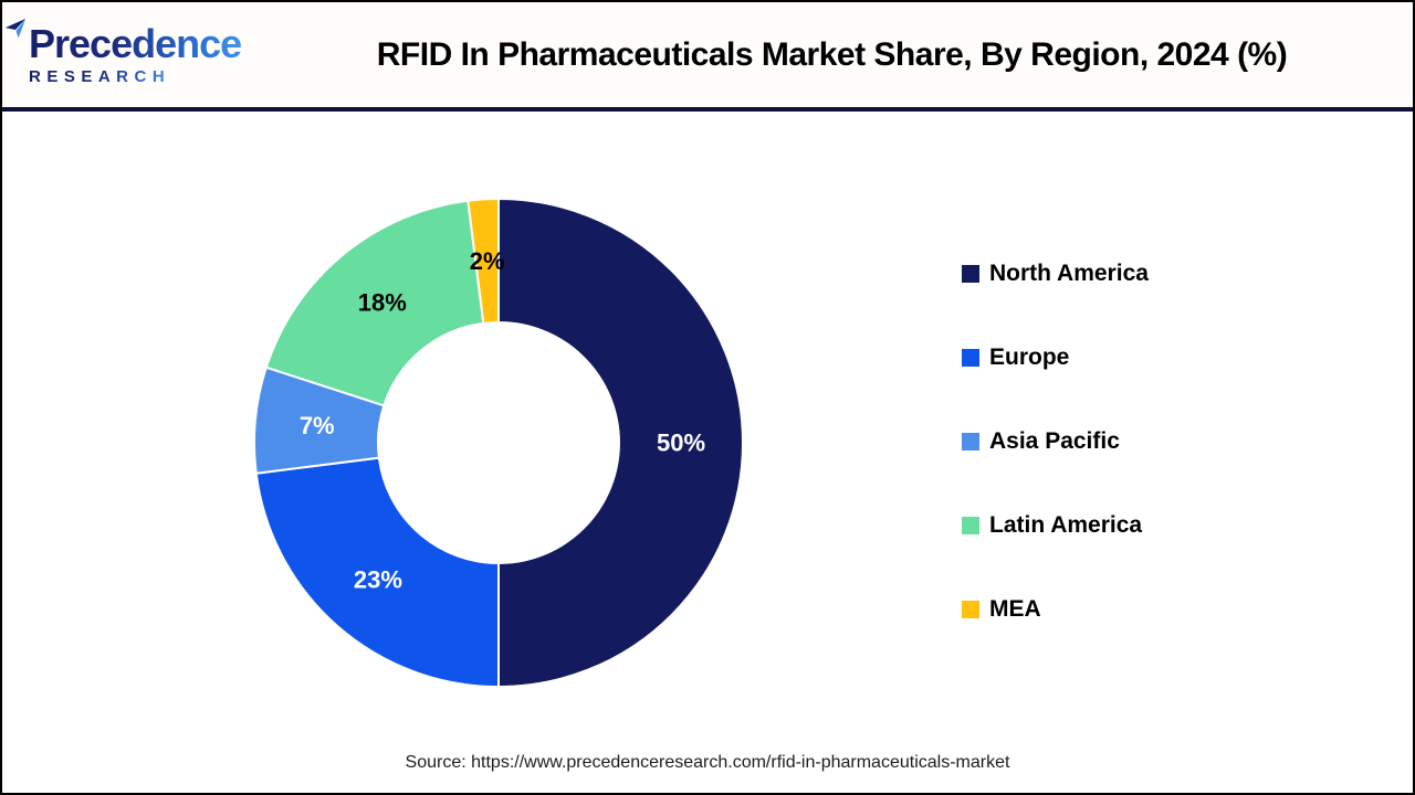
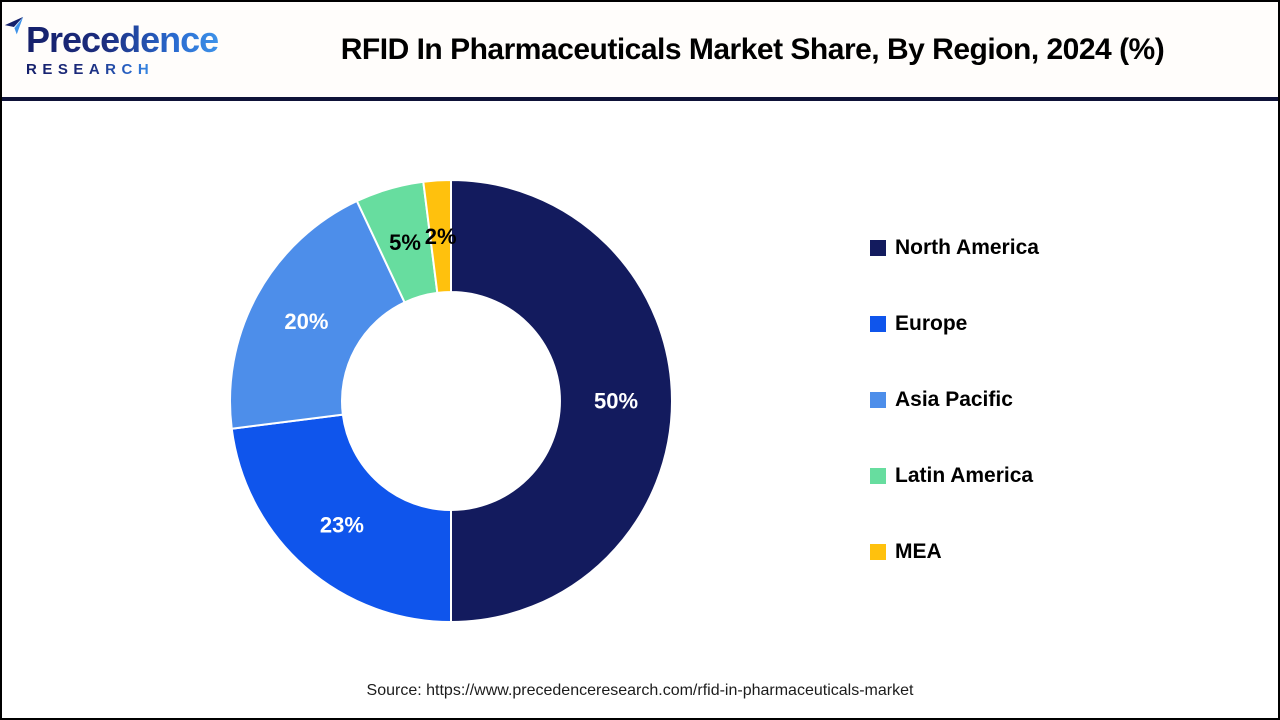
Asia Pacific: 7% -> 20%
Latin America: 18% -> 5%
